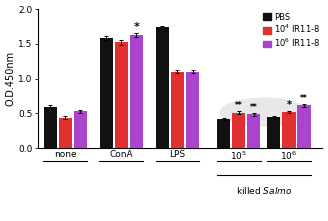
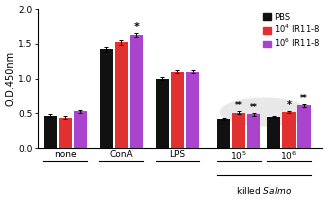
PBS/none: 0.60 -> 0.47
PBS/ConA: 1.58 -> 1.42
PBS/LPS: 1.74 -> 1.00
